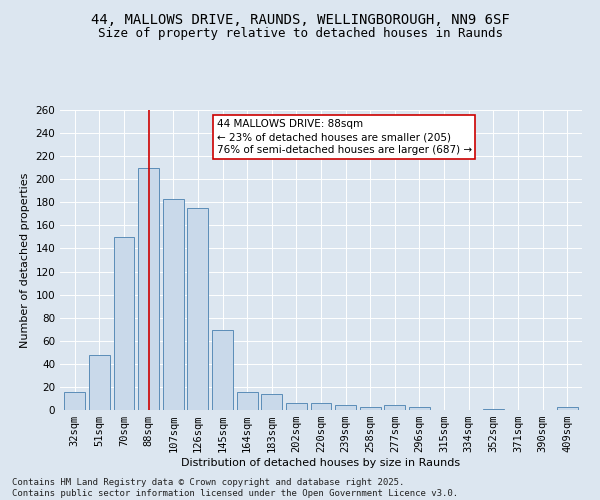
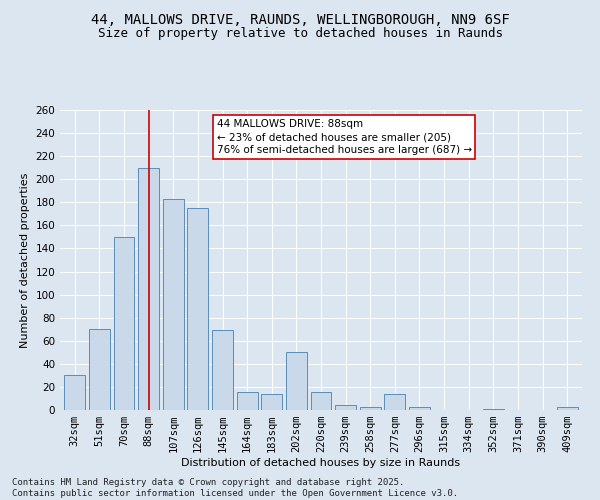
32sqm: 16 -> 30
51sqm: 48 -> 70
202sqm: 6 -> 50
220sqm: 6 -> 16
277sqm: 4 -> 14
